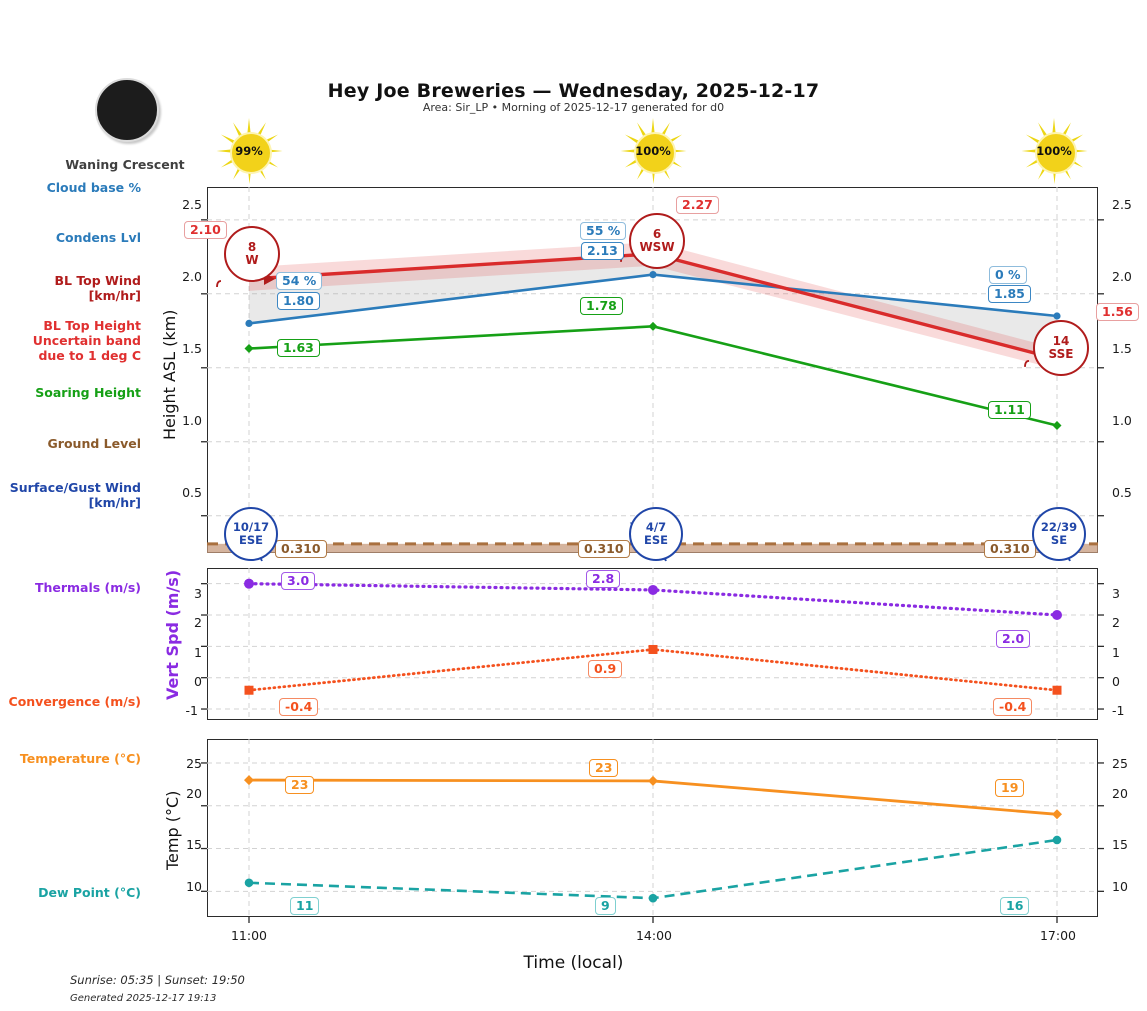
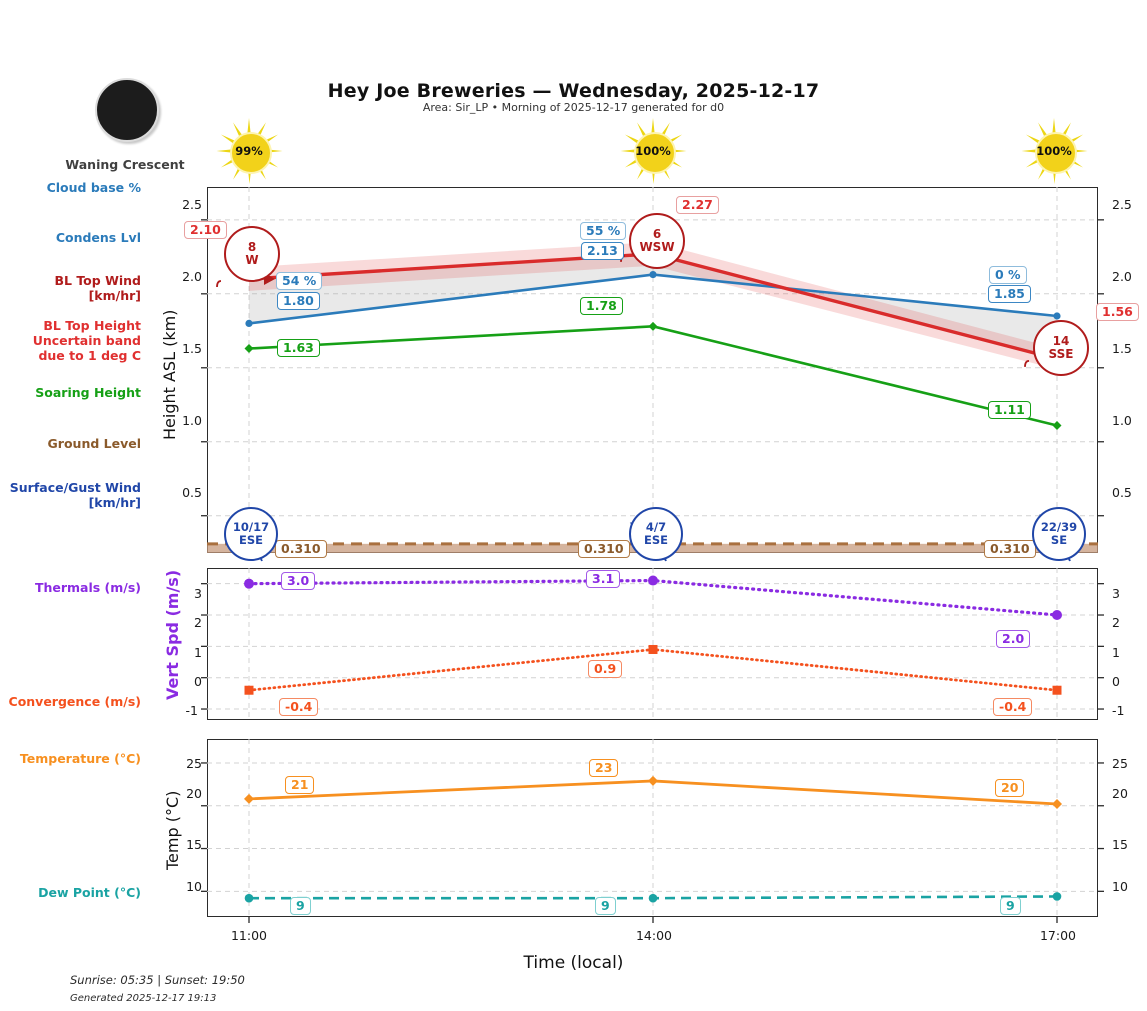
Vert Spd (m/s)/Thermals (m/s)/14:00: 2.8 -> 3.1
Temp (°C)/Temperature (°C)/11:00: 23 -> 21
Temp (°C)/Dew Point (°C)/11:00: 11 -> 9
Temp (°C)/Temperature (°C)/17:00: 19 -> 20
Temp (°C)/Dew Point (°C)/17:00: 16 -> 9
